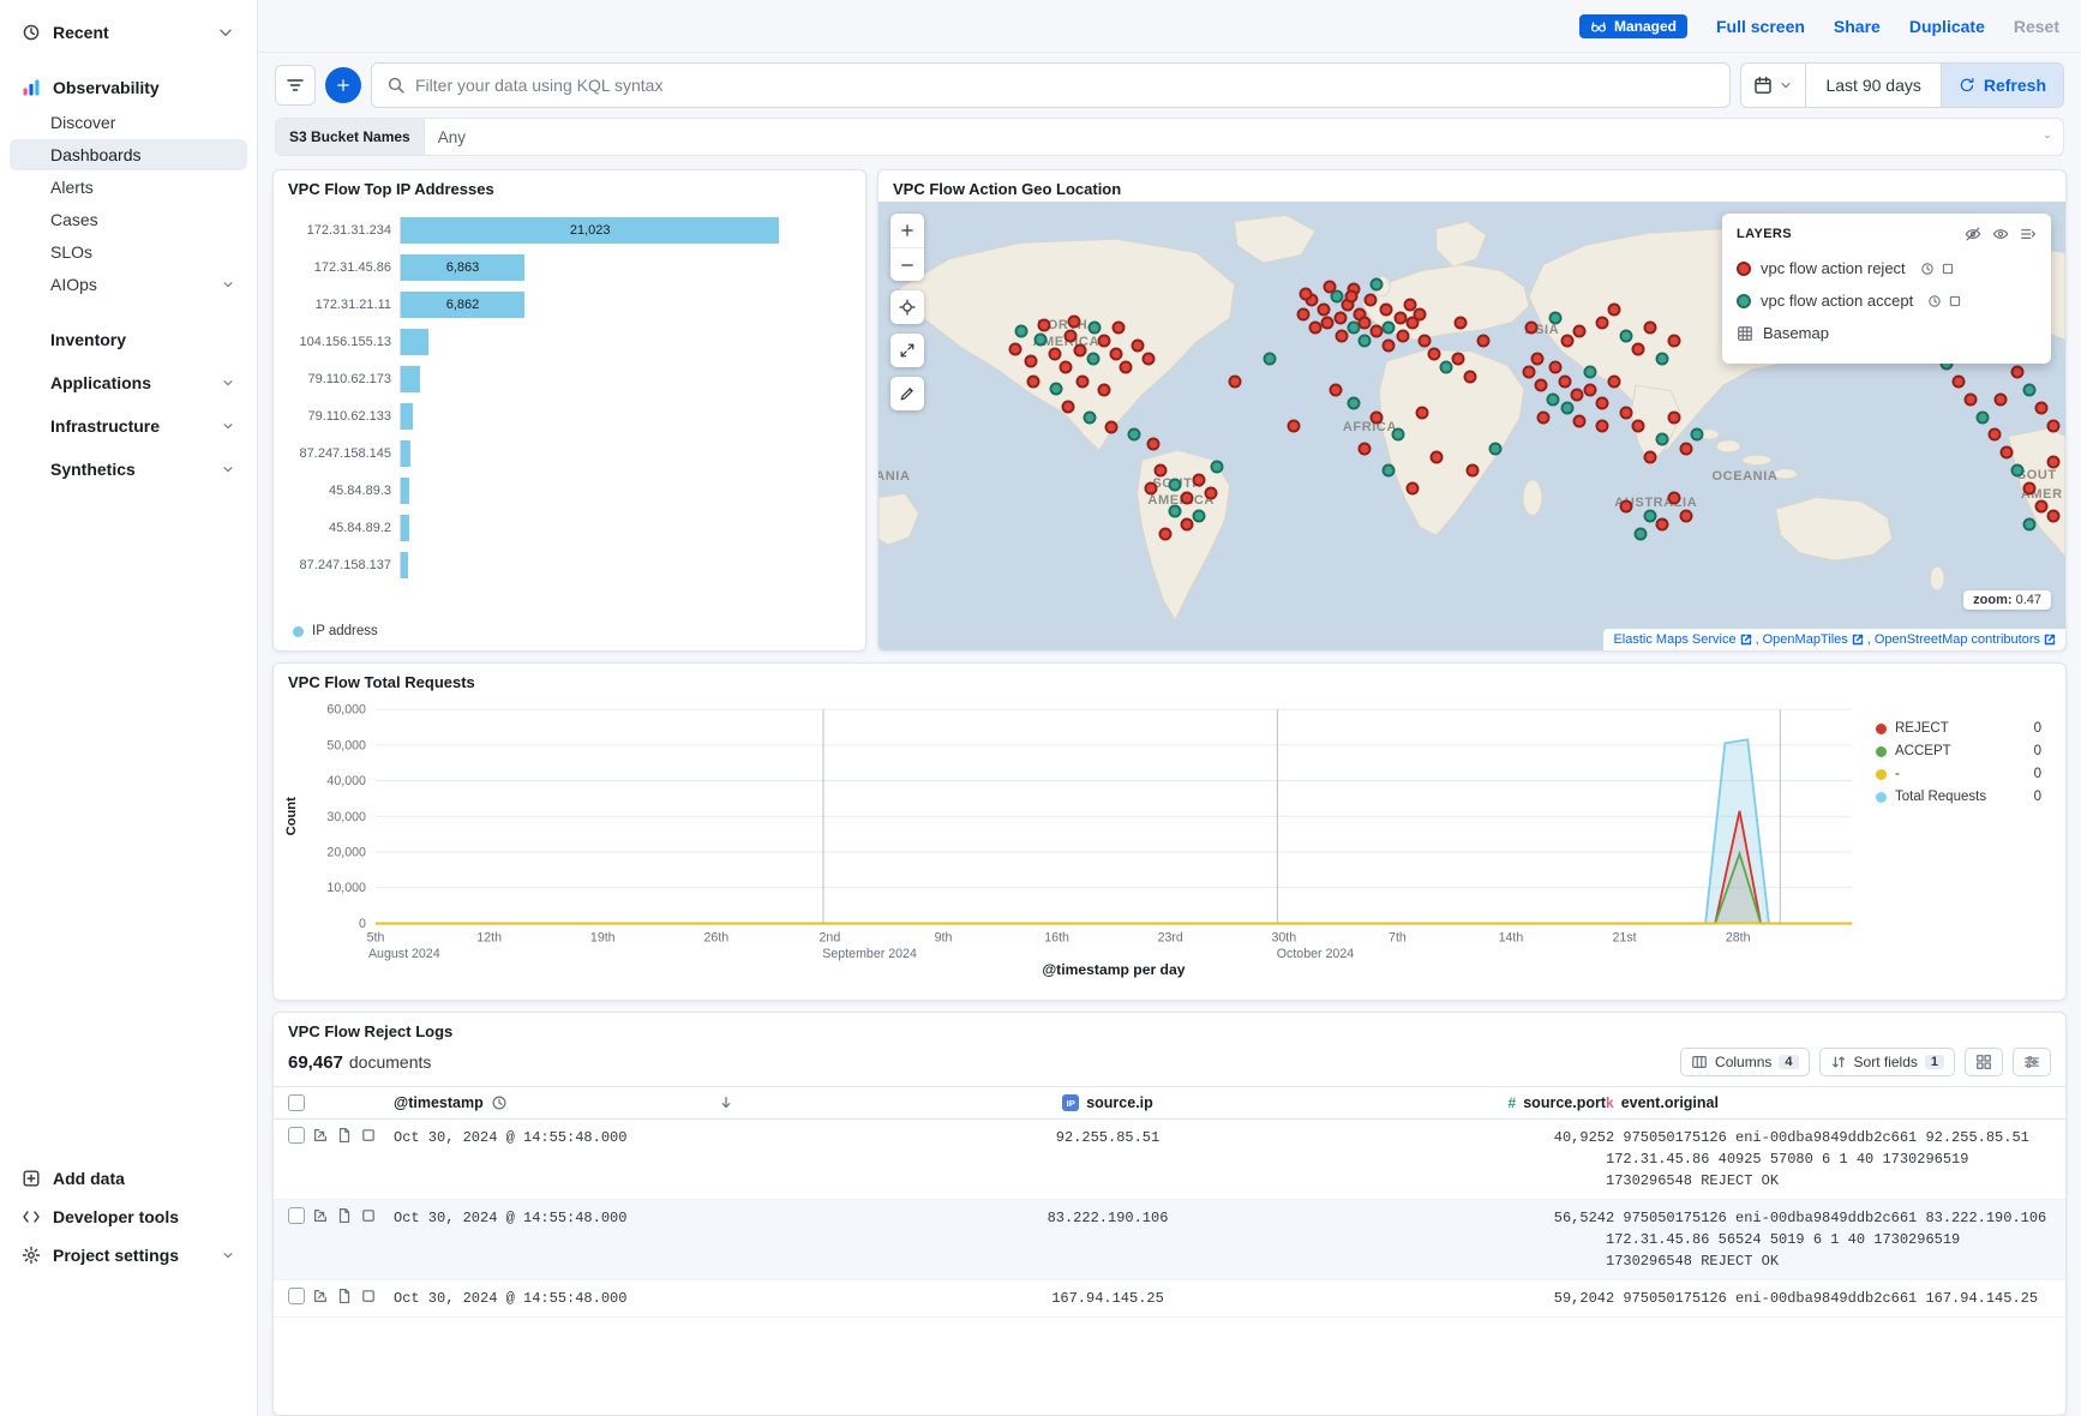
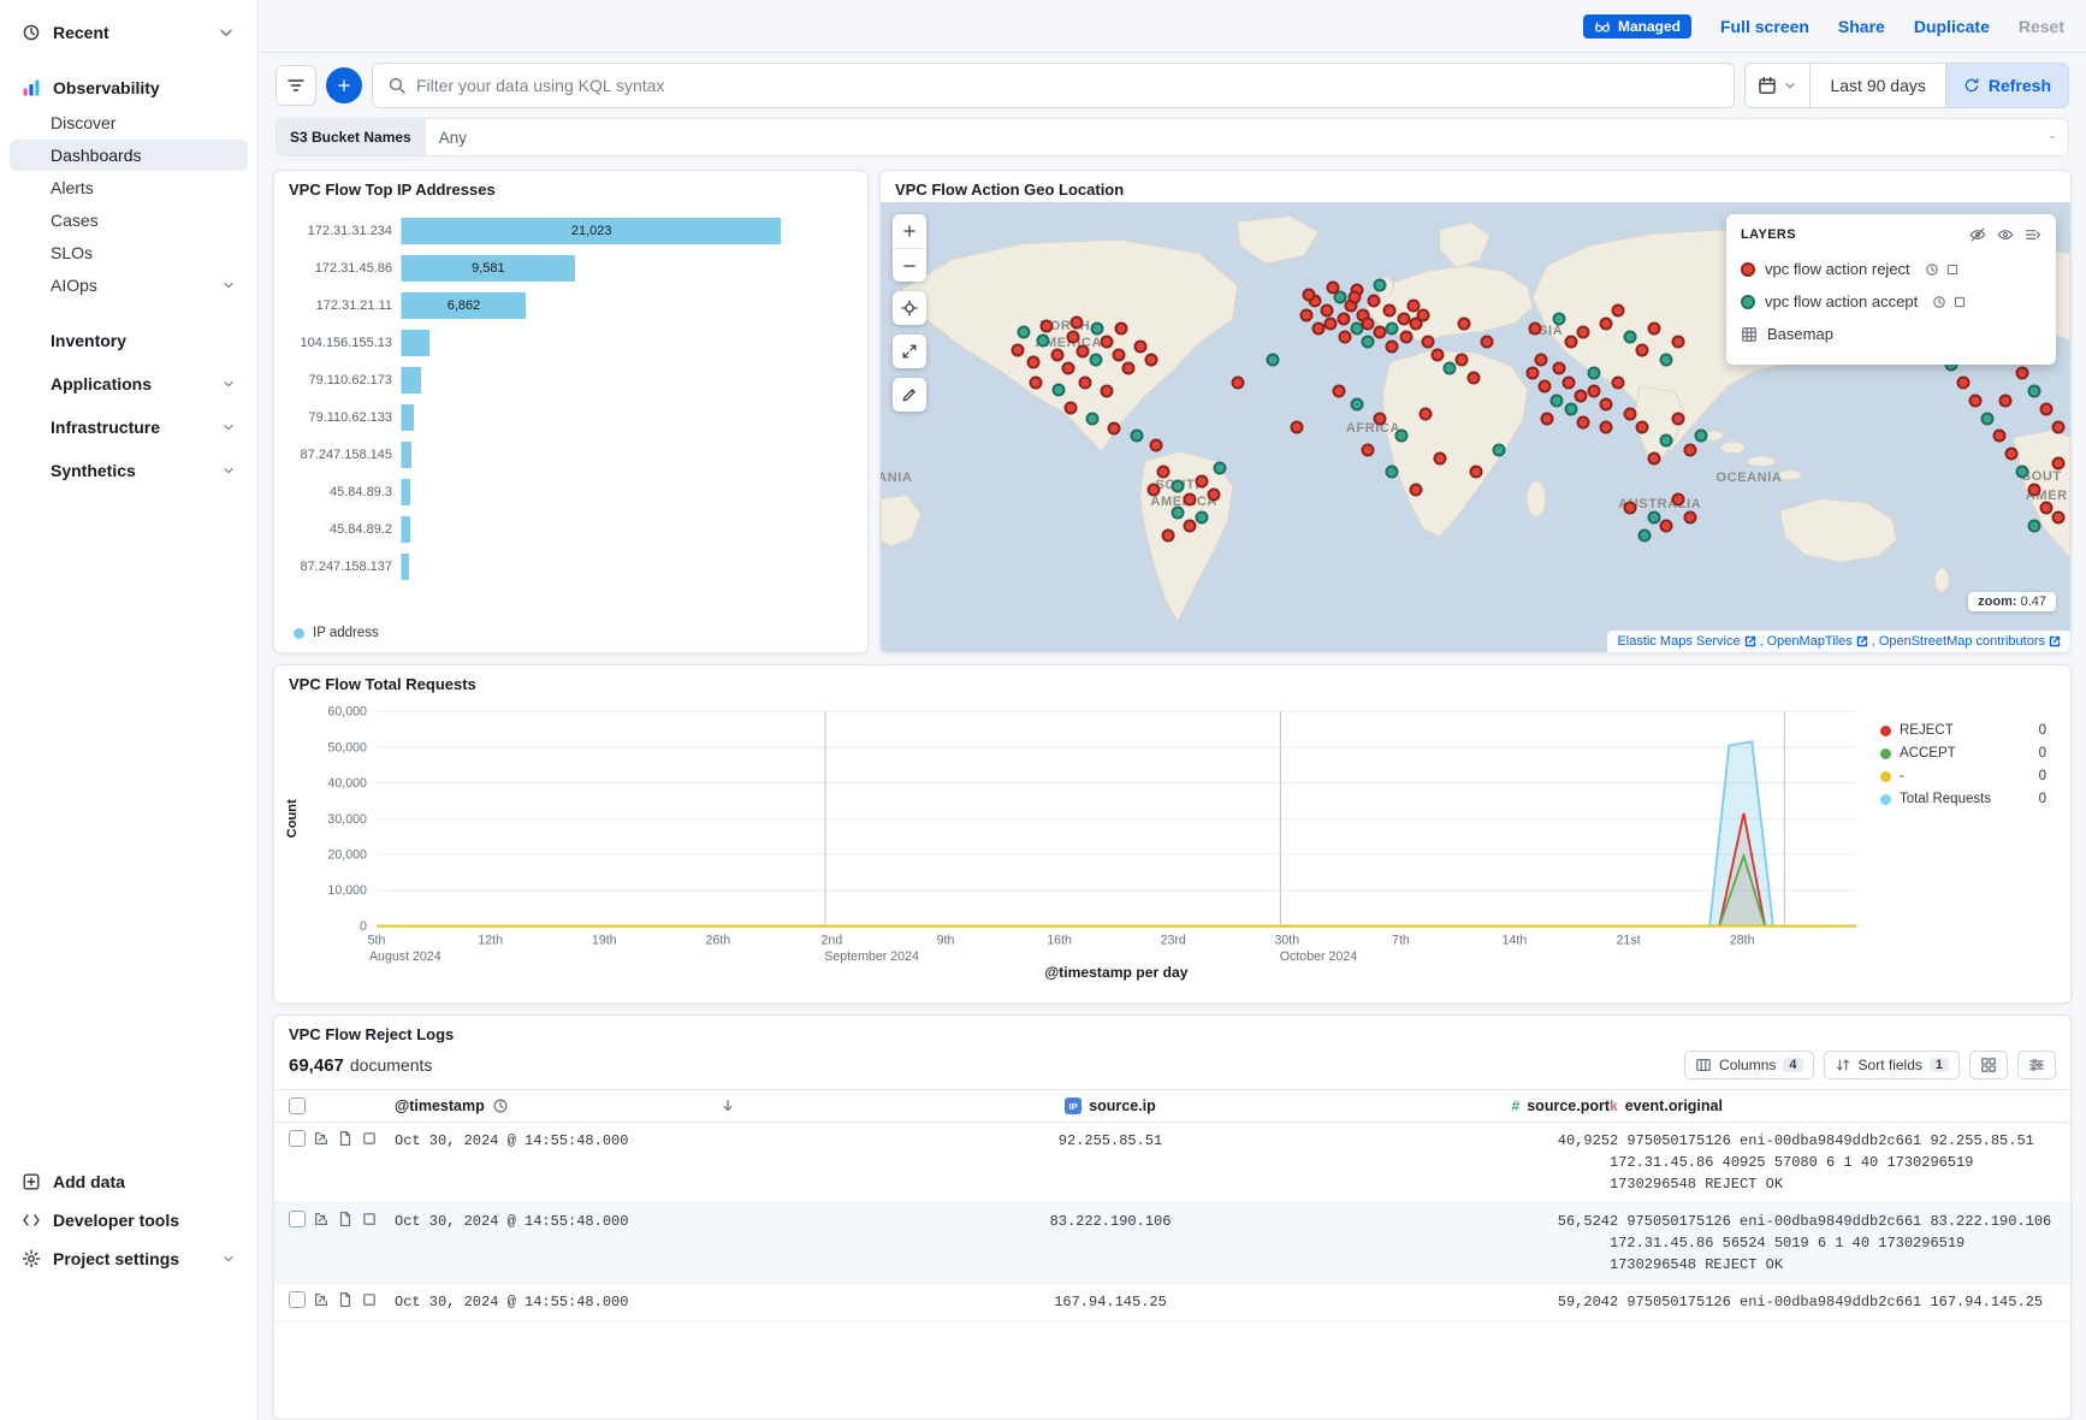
VPC Flow Top IP Addresses/172.31.45.86: 6,863 -> 9,581
